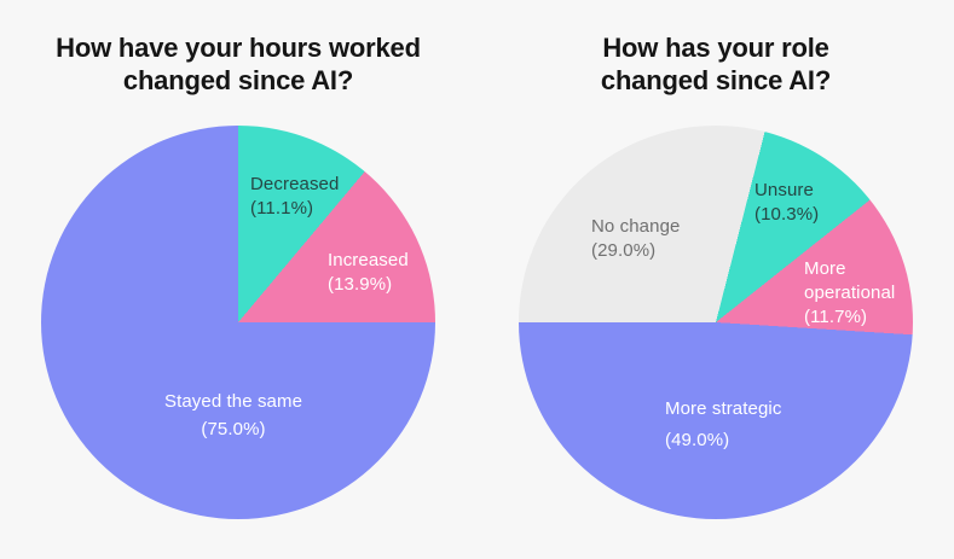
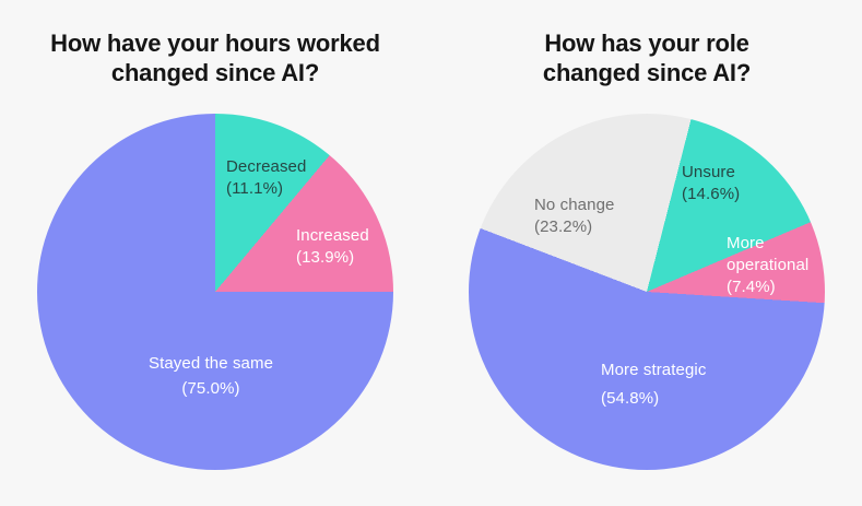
How has your role changed since AI?/Unsure: 10.3% -> 14.6%
How has your role changed since AI?/More operational: 11.7% -> 7.4%
How has your role changed since AI?/More strategic: 49.0% -> 54.8%
How has your role changed since AI?/No change: 29.0% -> 23.2%
